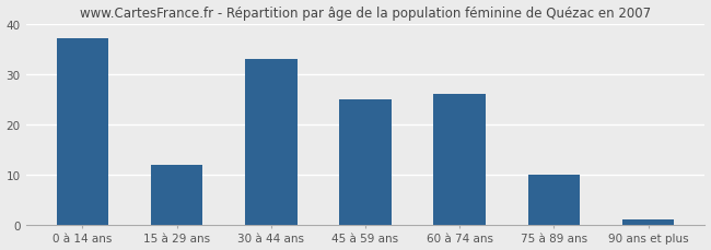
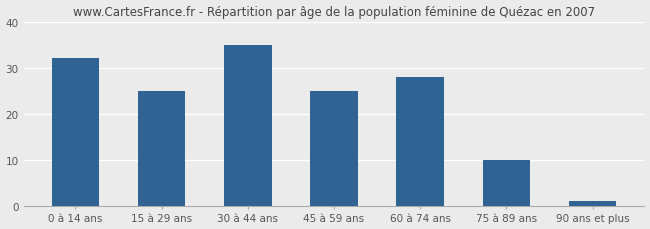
0 à 14 ans: 37 -> 32
15 à 29 ans: 12 -> 25
30 à 44 ans: 33 -> 35
60 à 74 ans: 26 -> 28
